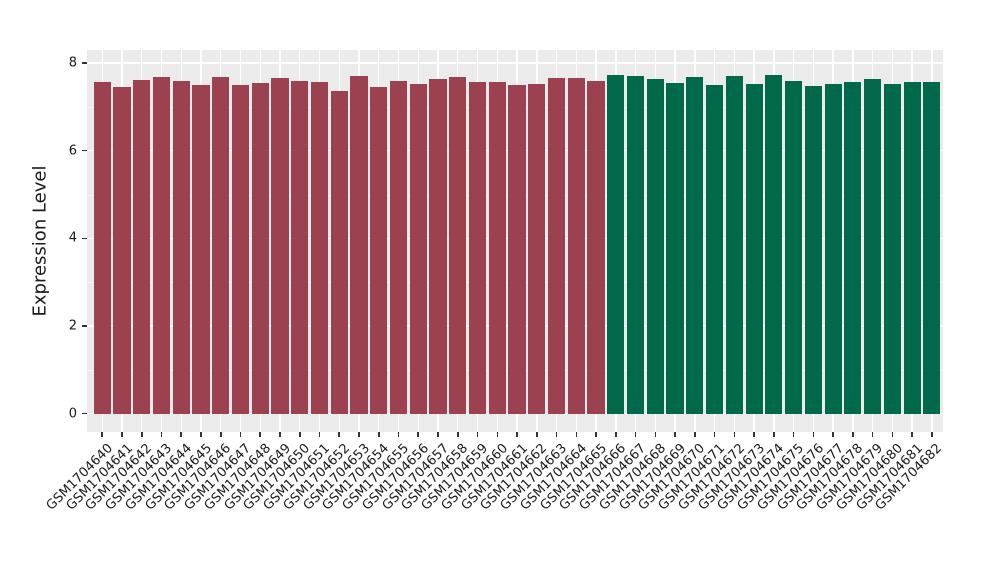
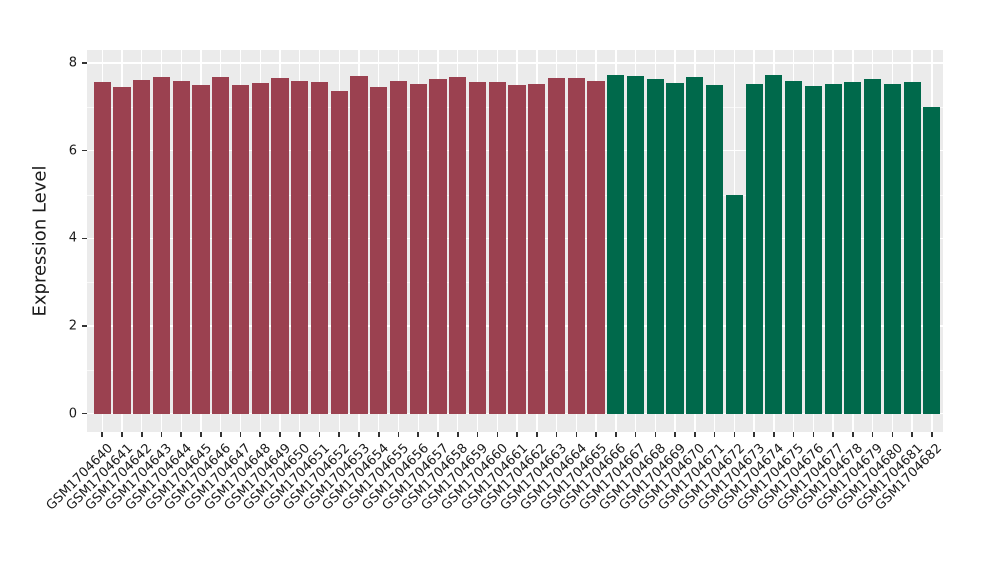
GSM1704672: 7.7 -> 5.0
GSM1704682: 7.6 -> 7.0
